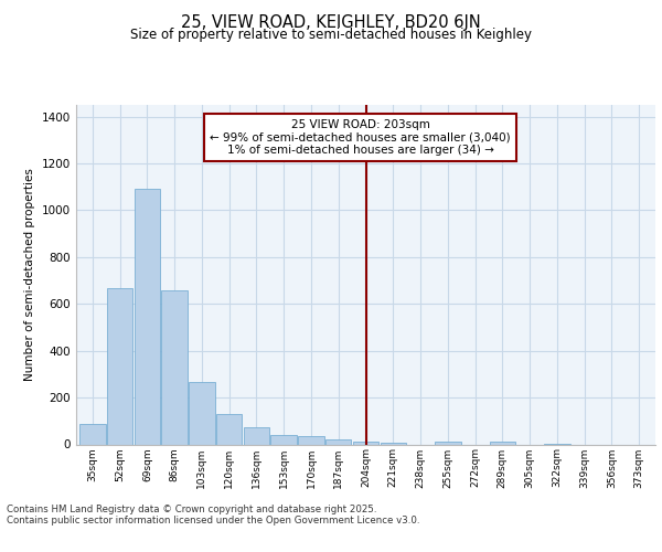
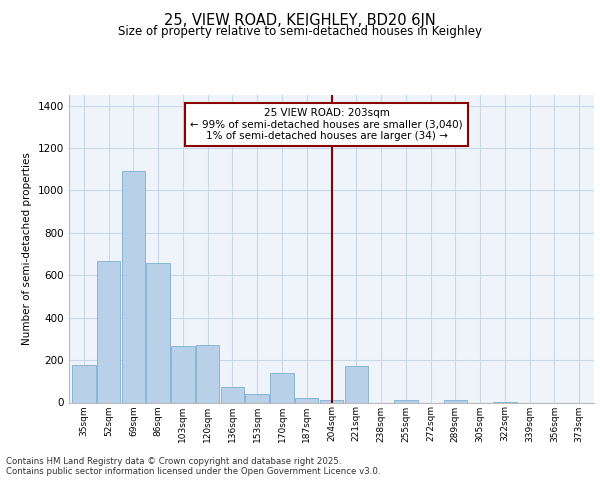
35sqm: 85 -> 175
120sqm: 130 -> 270
170sqm: 35 -> 140
221sqm: 8 -> 170
